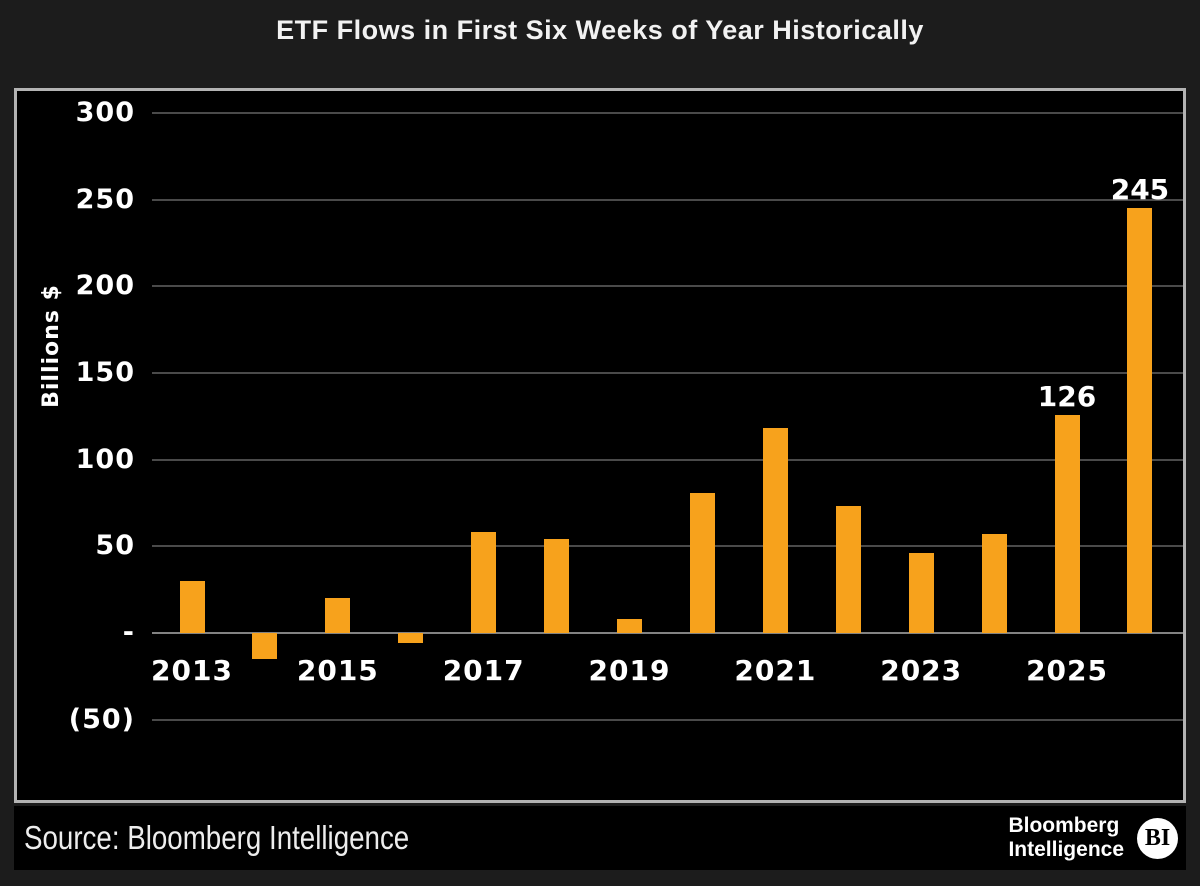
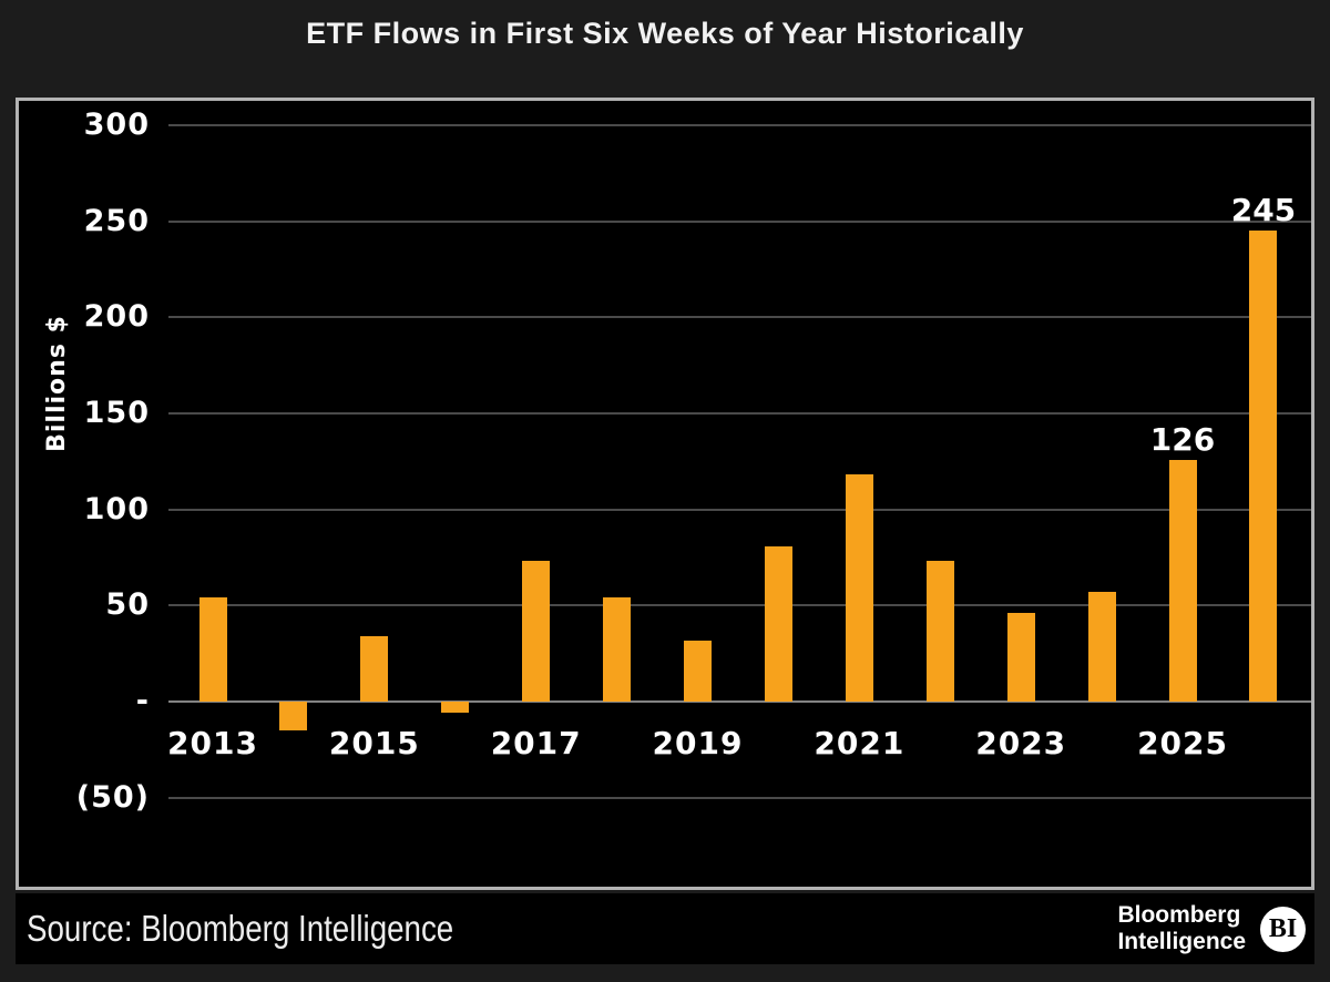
2013: 30 -> 54
2015: 20 -> 34
2017: 58 -> 73
2019: 8 -> 32
